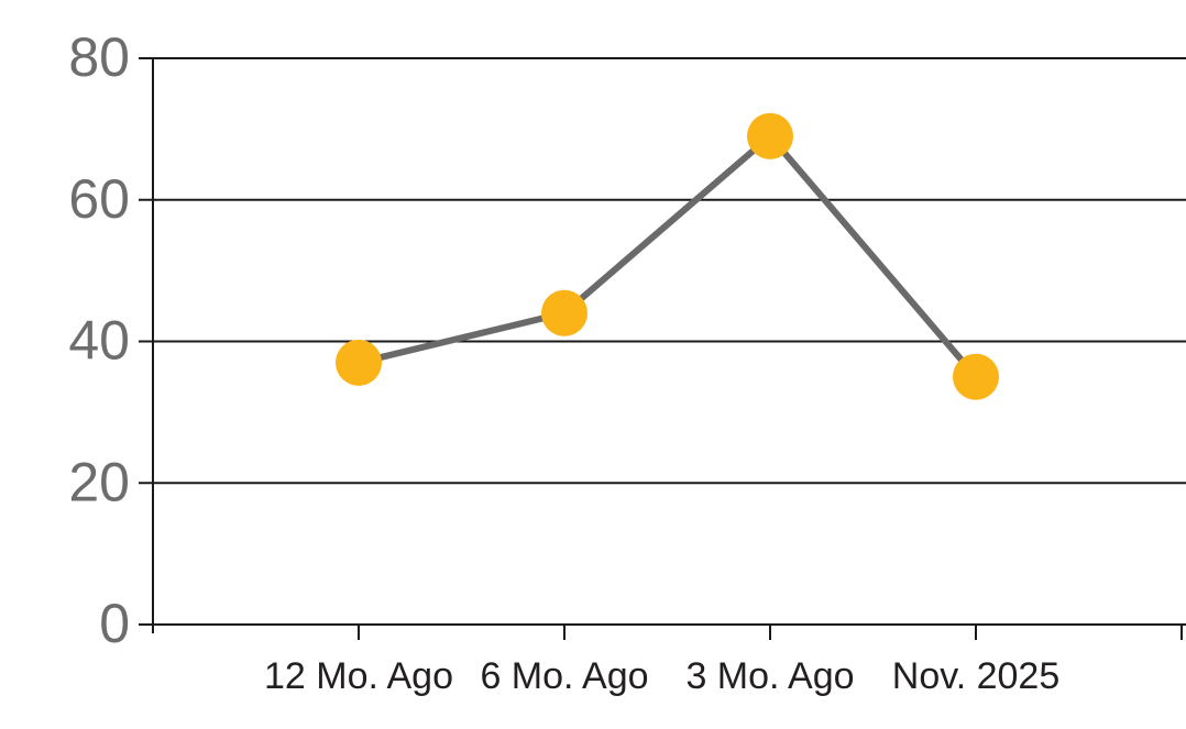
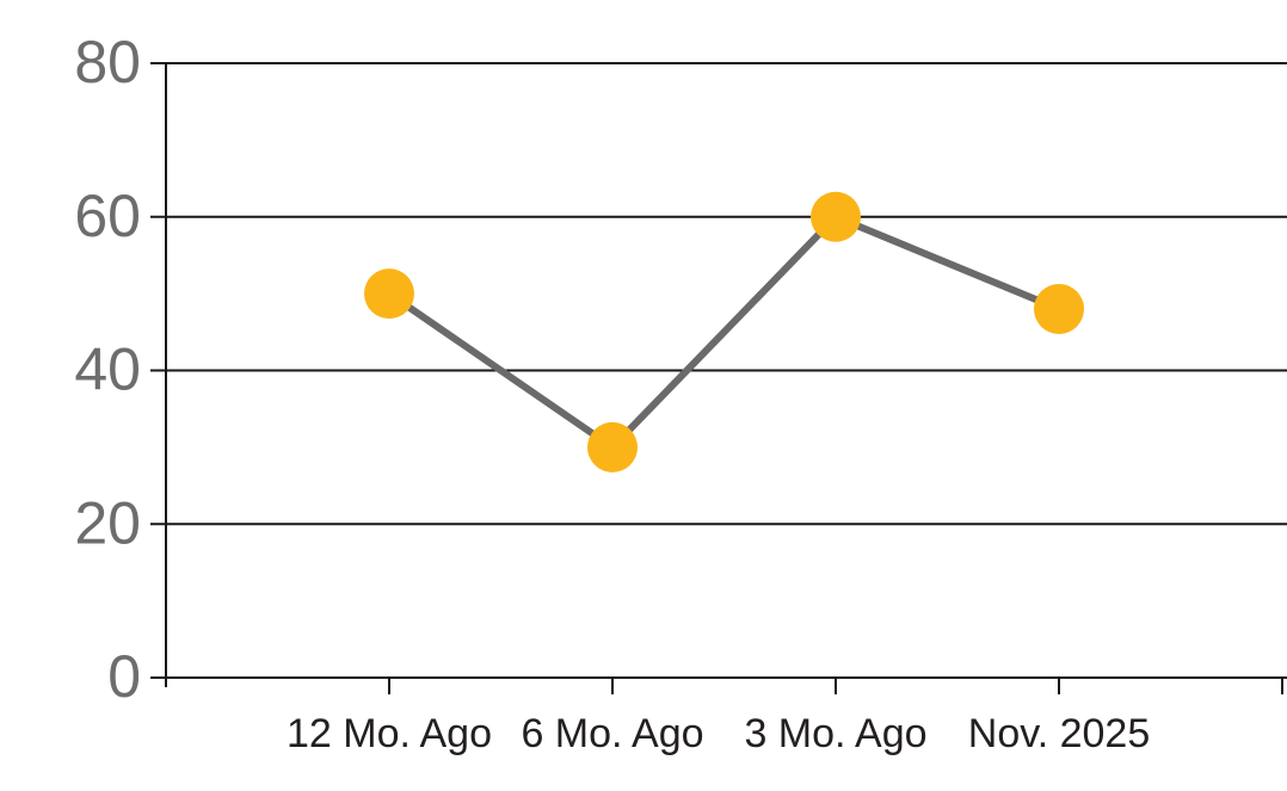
12 Mo. Ago: 37 -> 50
6 Mo. Ago: 44 -> 30
3 Mo. Ago: 69 -> 60
Nov. 2025: 35 -> 48
